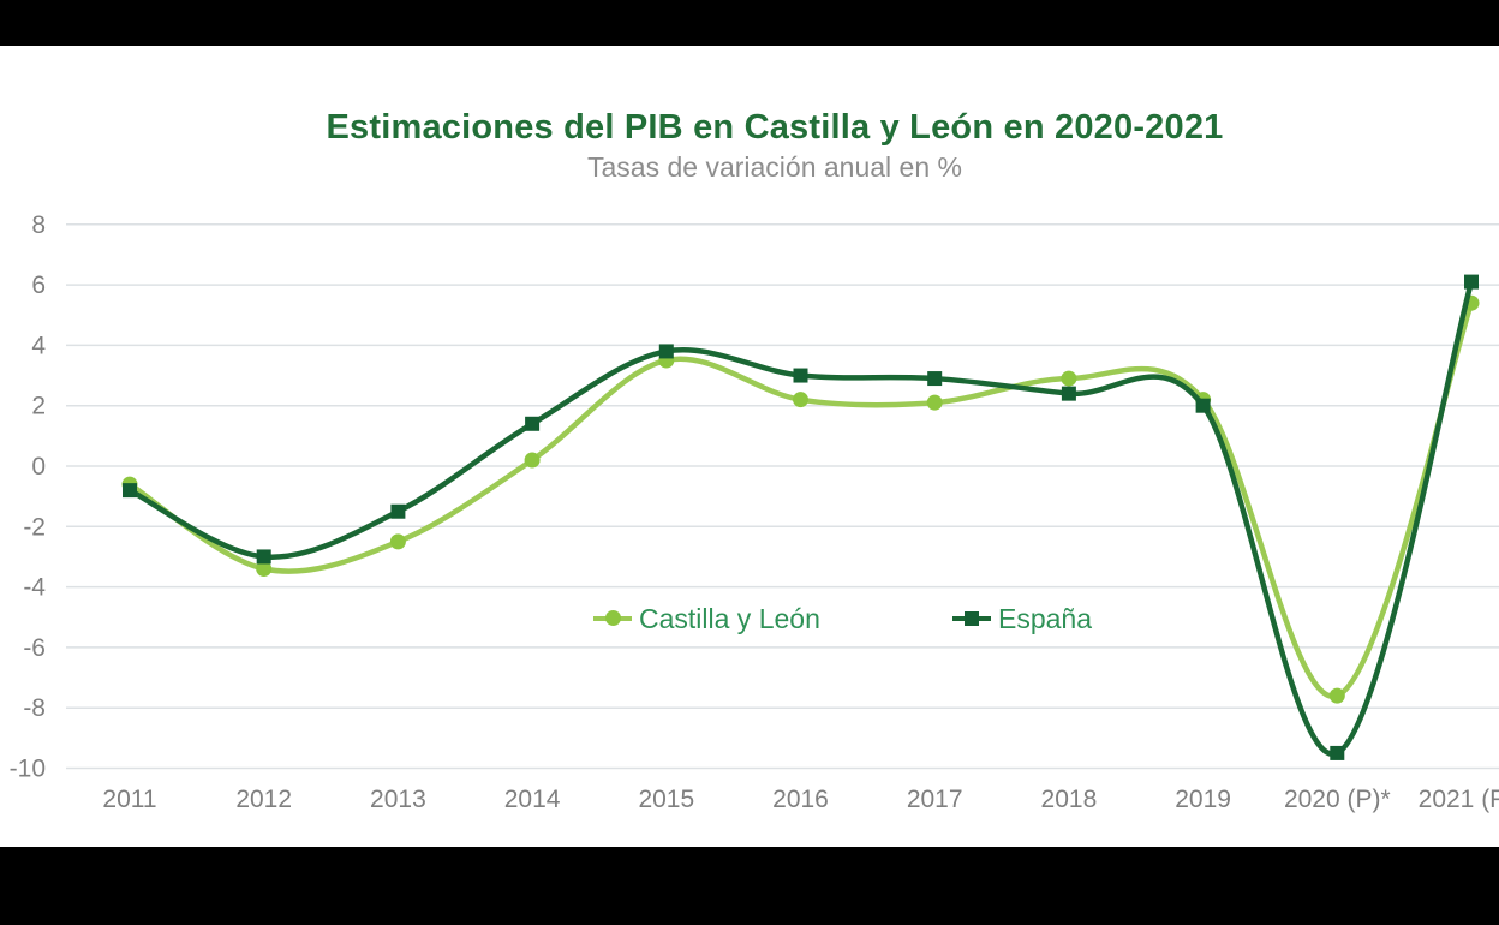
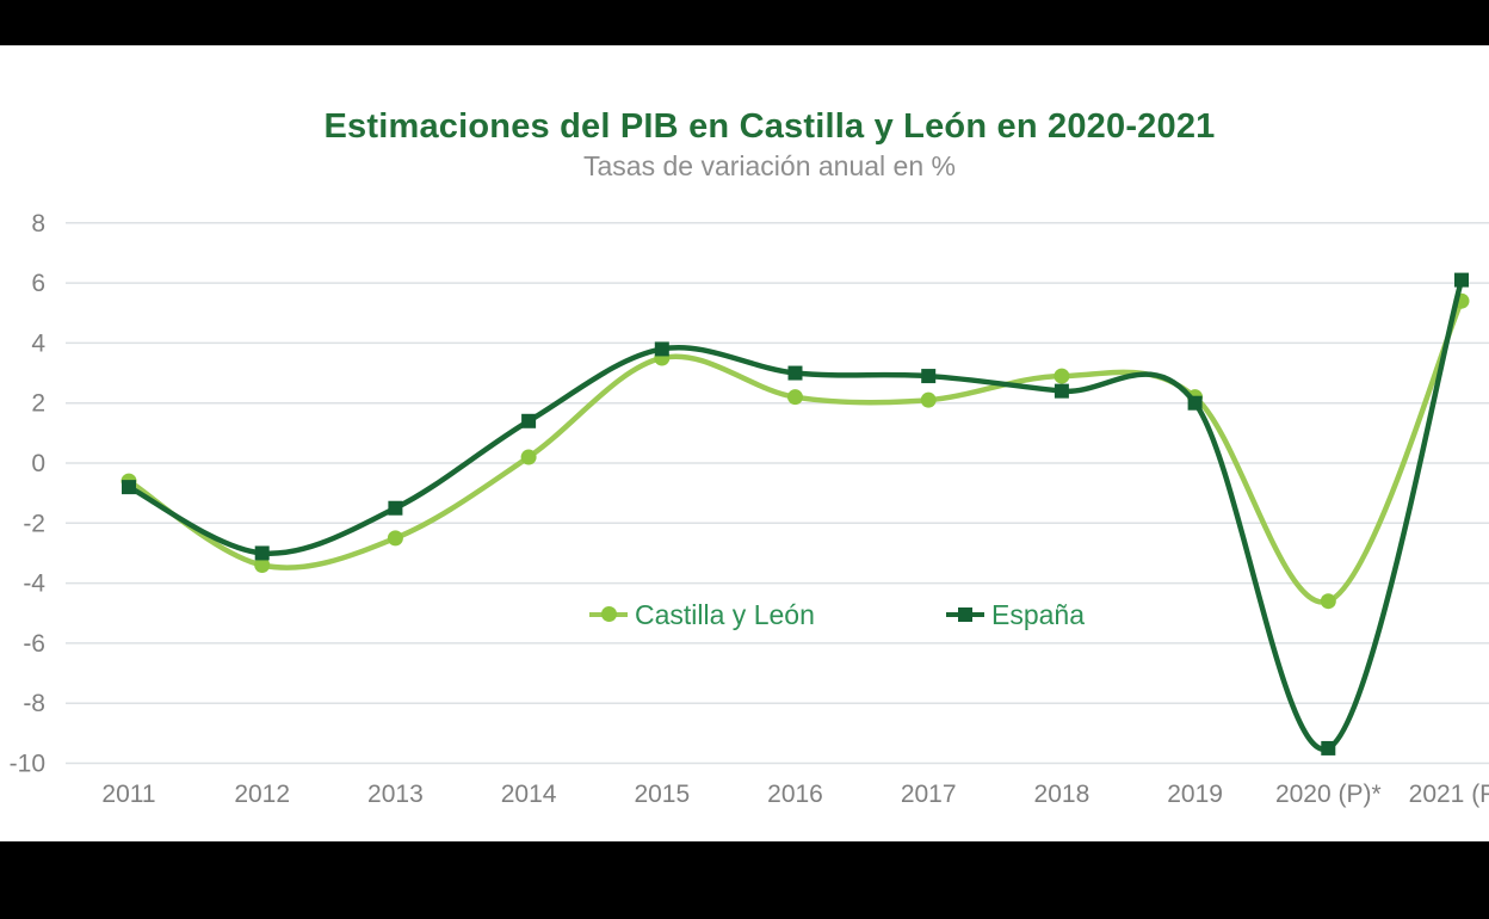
Castilla y León/2020 (P)*: -7.6 -> -4.6
